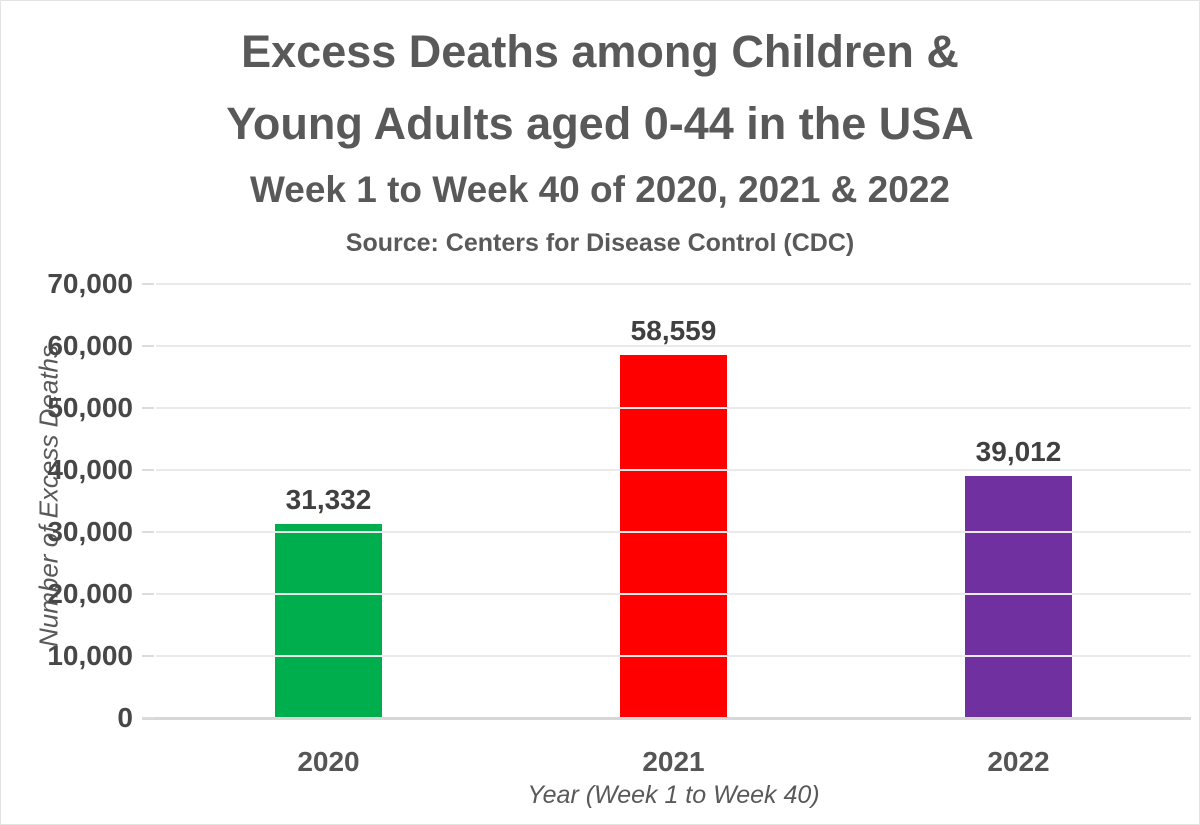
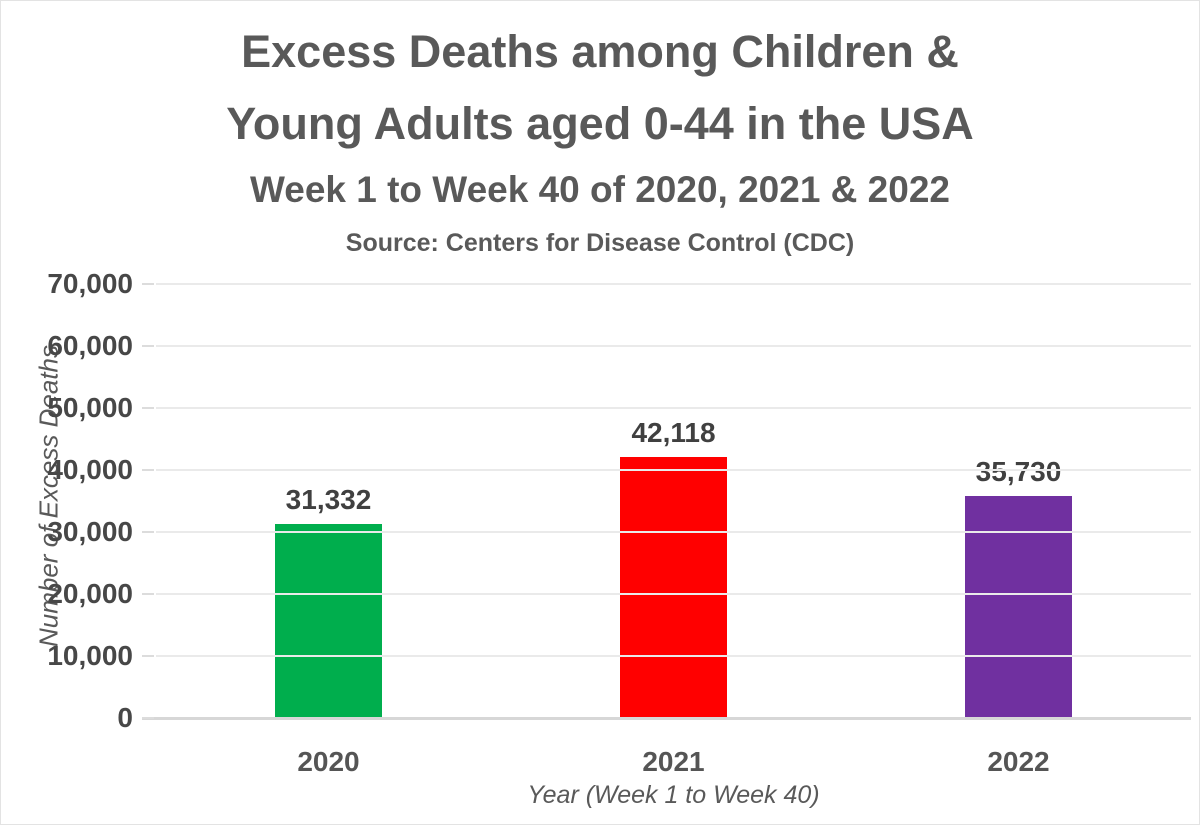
2021: 58,559 -> 42,118
2022: 39,012 -> 35,730
